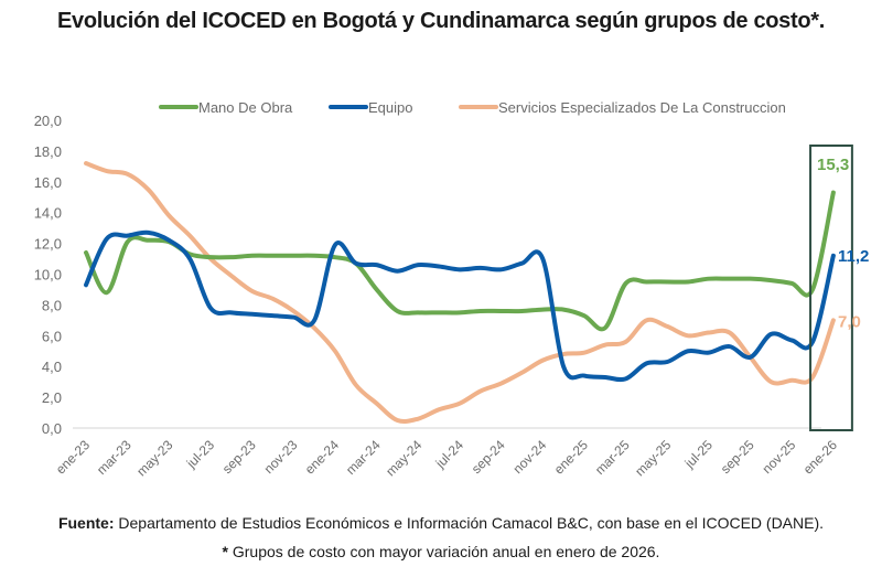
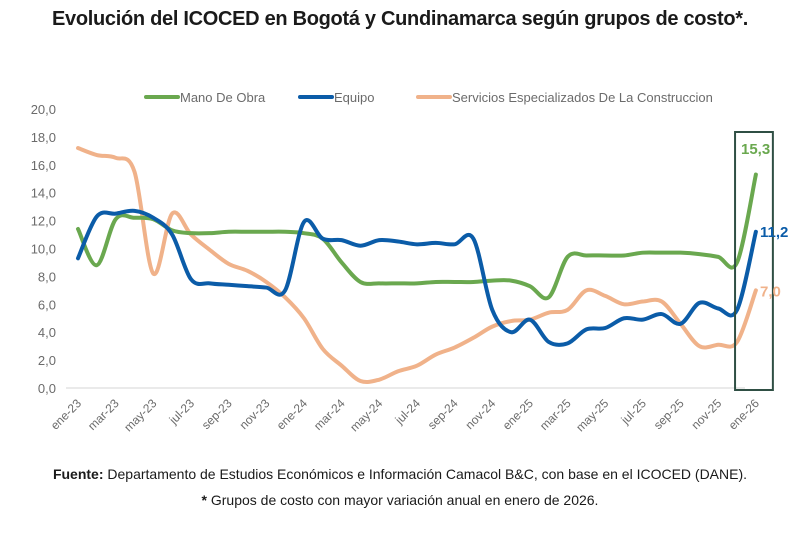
Servicios Especializados De La Construccion/may-23: 13,8 -> 8,2
Equipo/nov-24: 11,0 -> 5,6
Equipo/ene-25: 3,4 -> 4,9
